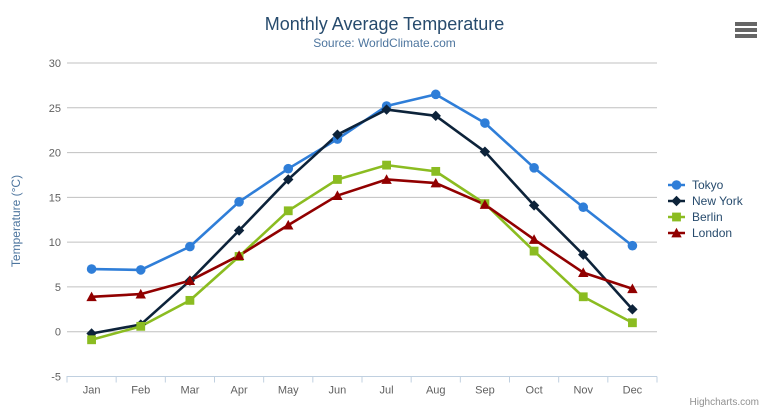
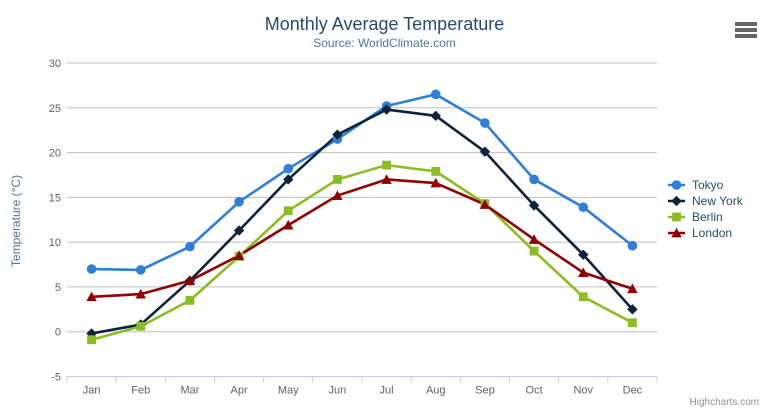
Tokyo/Oct: 18 -> 17
